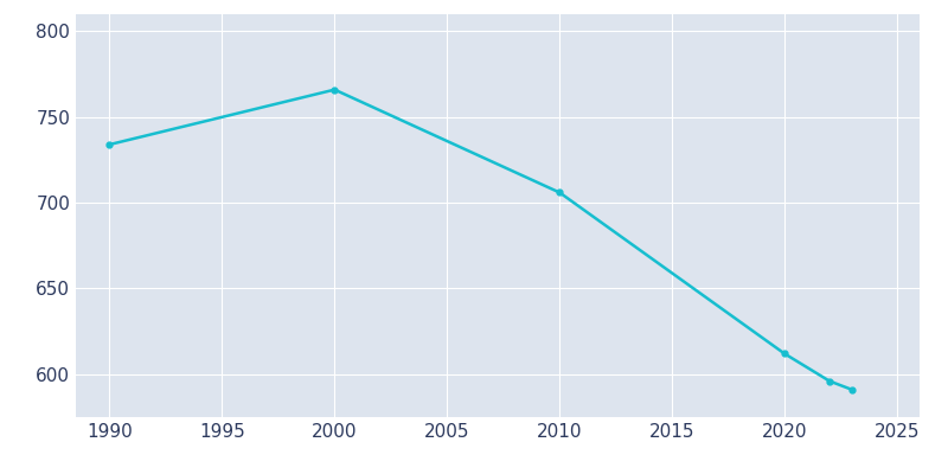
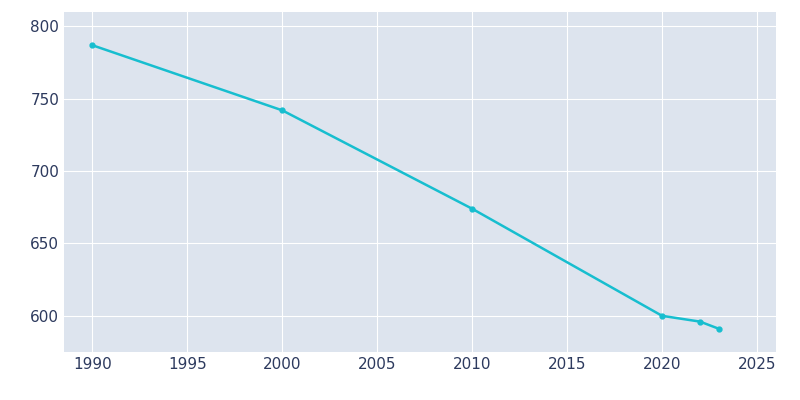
1990: 734 -> 787
2000: 766 -> 742
2010: 706 -> 674
2020: 612 -> 600
